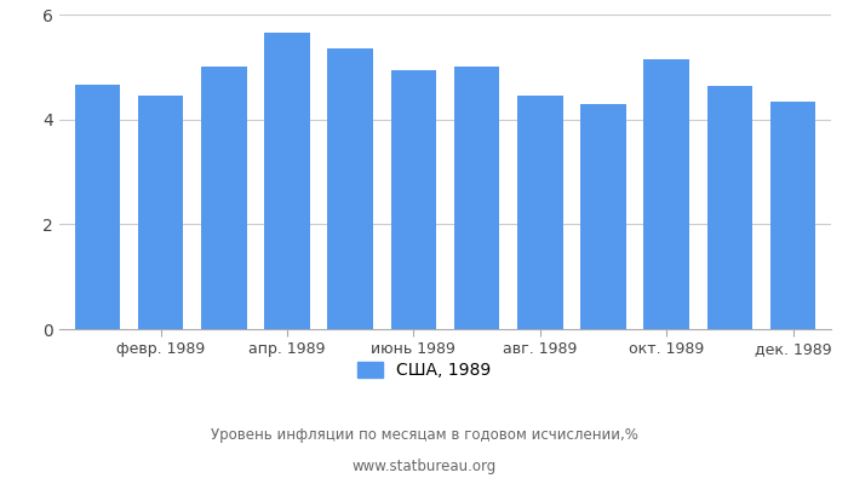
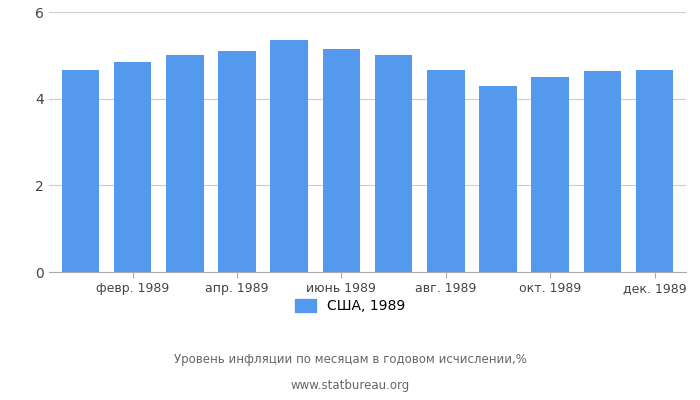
февр. 1989: 4.45 -> 4.84
апр. 1989: 5.65 -> 5.10
июнь 1989: 4.95 -> 5.15
авг. 1989: 4.45 -> 4.67
окт. 1989: 5.15 -> 4.50
дек. 1989: 4.35 -> 4.67
